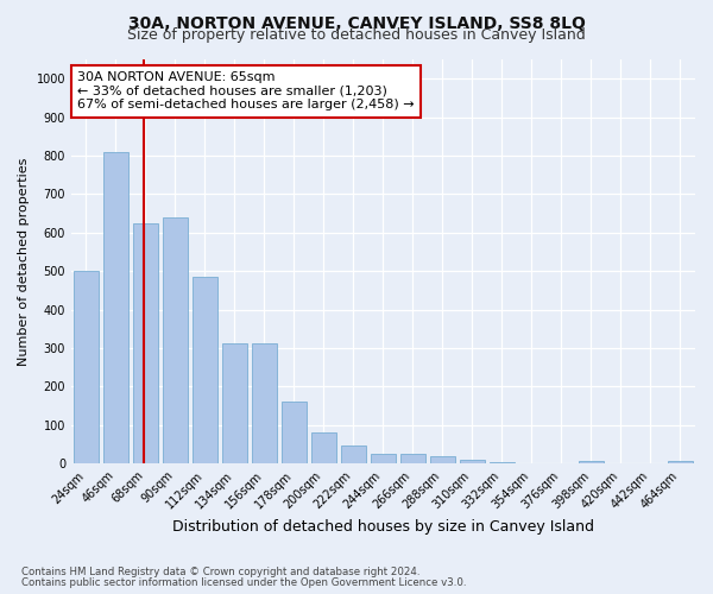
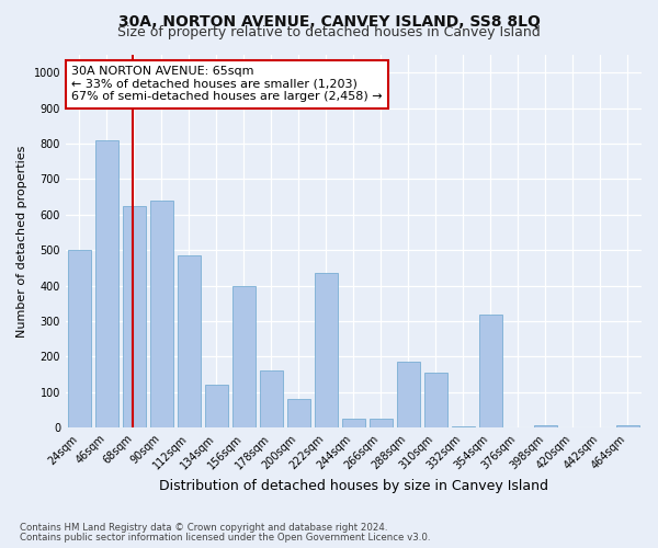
134sqm: 312 -> 120
156sqm: 312 -> 400
222sqm: 47 -> 435
288sqm: 20 -> 185
310sqm: 11 -> 155
354sqm: 2 -> 320
